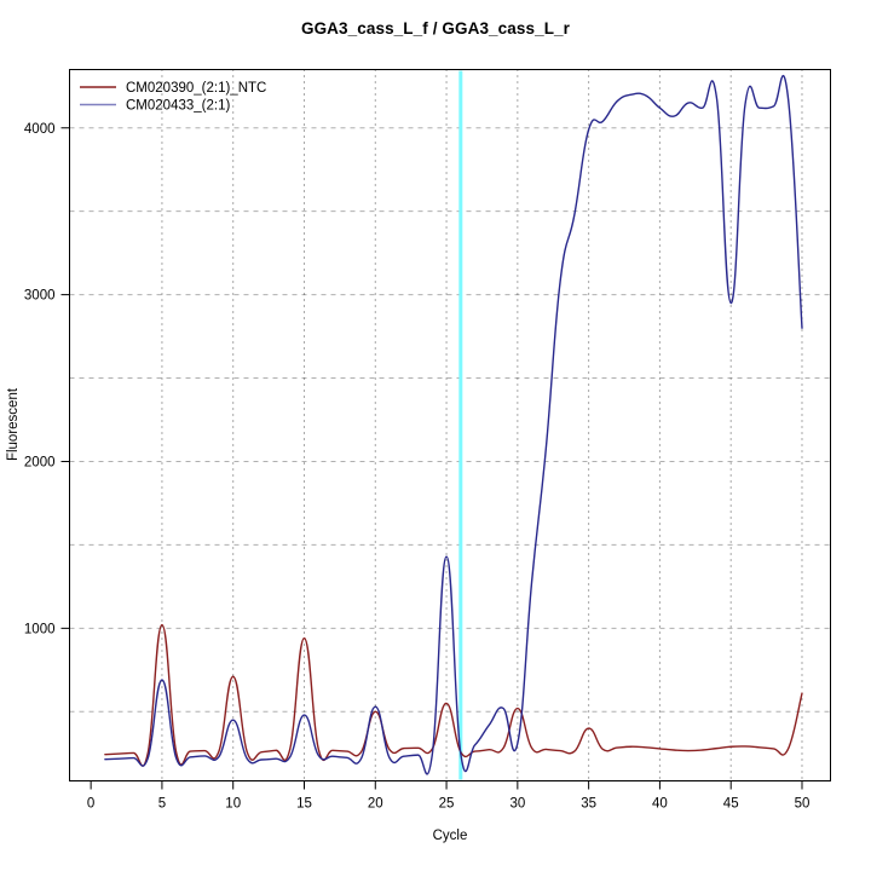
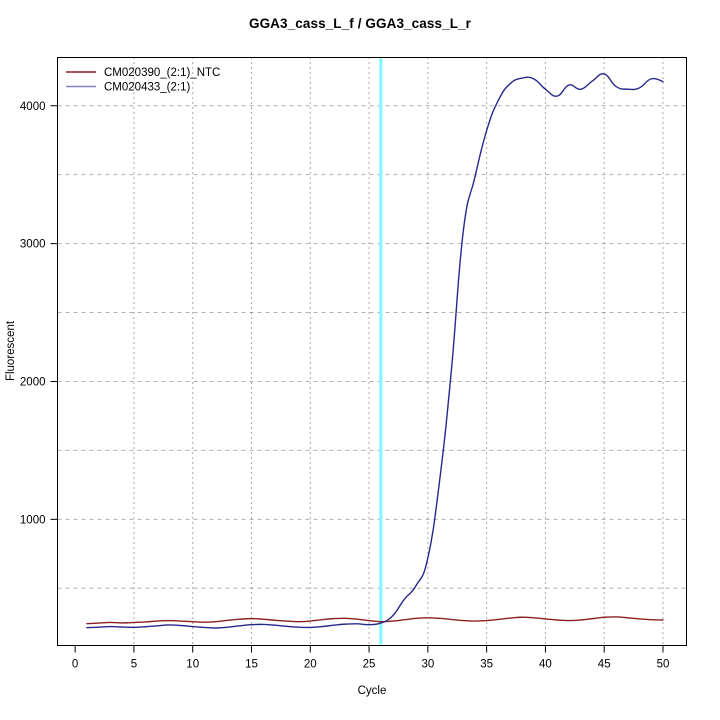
CM020390_(2:1)_NTC/5: 1020 -> 250
CM020433_(2:1)/5: 690 -> 220
CM020390_(2:1)_NTC/10: 710 -> 260
CM020433_(2:1)/10: 450 -> 220
CM020390_(2:1)_NTC/15: 940 -> 280
CM020433_(2:1)/15: 480 -> 240
CM020390_(2:1)_NTC/20: 500 -> 260
CM020433_(2:1)/20: 530 -> 220
CM020390_(2:1)_NTC/25: 550 -> 270
CM020433_(2:1)/25: 1430 -> 240
CM020390_(2:1)_NTC/30: 520 -> 290
CM020433_(2:1)/30: 310 -> 720
CM020390_(2:1)_NTC/35: 400 -> 270
CM020433_(2:1)/35: 3990 -> 3820
CM020433_(2:1)/45: 2950 -> 4230
CM020390_(2:1)_NTC/50: 610 -> 270
CM020433_(2:1)/50: 2800 -> 4180
